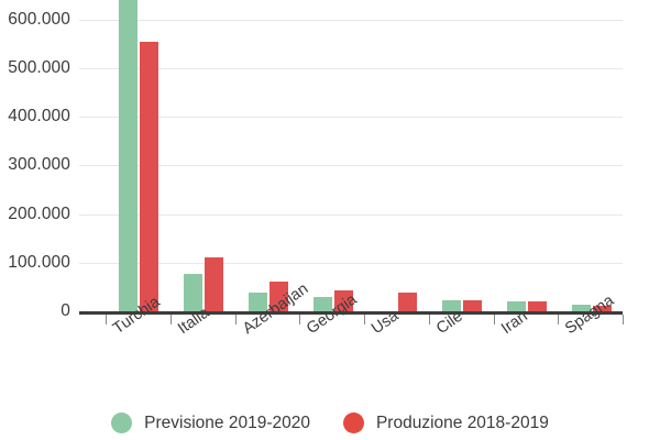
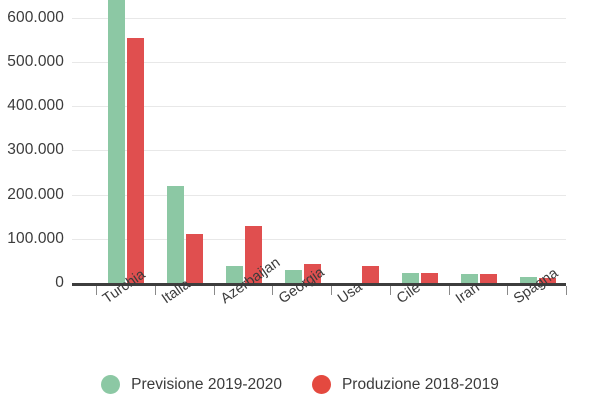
Previsione 2019-2020/Italia: 80000 -> 220000
Produzione 2018-2019/Azerbaijan: 60000 -> 130000
